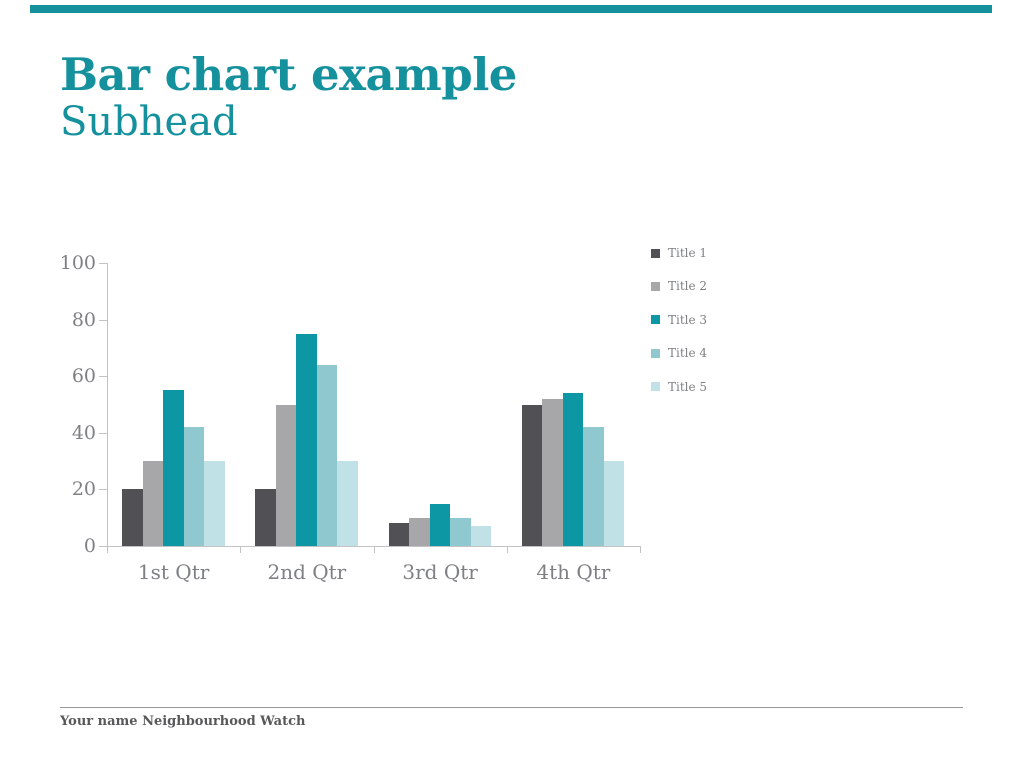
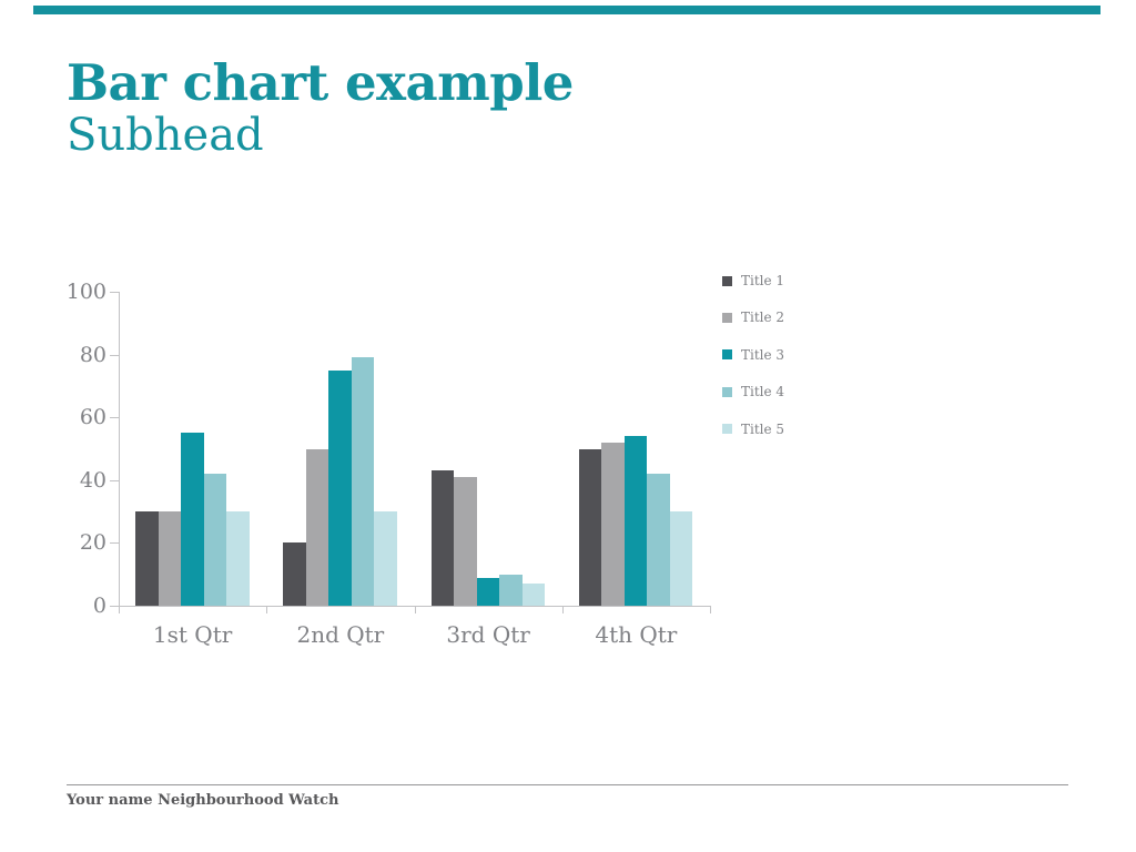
Title 1/1st Qtr: 20 -> 30
Title 4/2nd Qtr: 64 -> 79
Title 1/3rd Qtr: 8 -> 43
Title 2/3rd Qtr: 10 -> 41
Title 3/3rd Qtr: 15 -> 9
